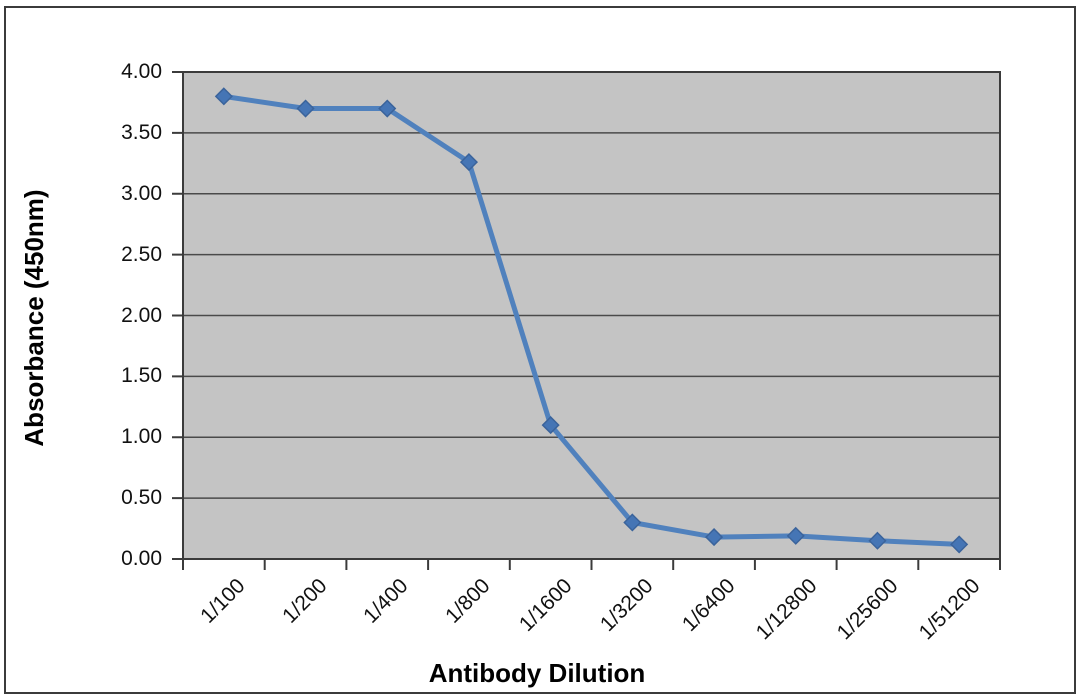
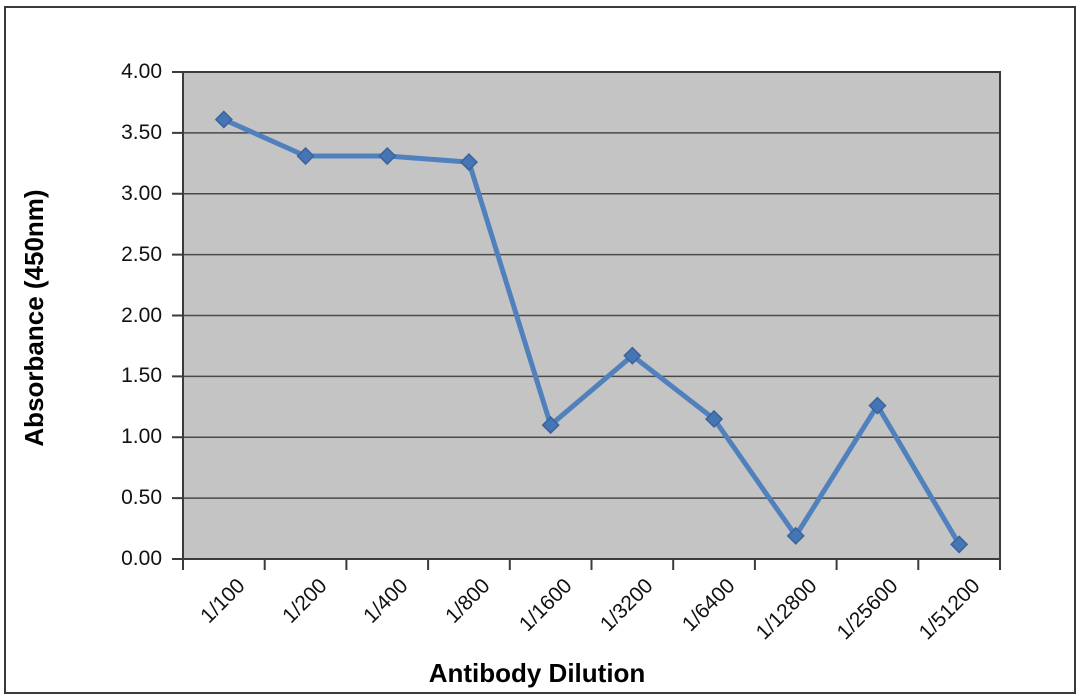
1/100: 3.80 -> 3.61
1/200: 3.70 -> 3.31
1/400: 3.70 -> 3.31
1/3200: 0.30 -> 1.67
1/6400: 0.18 -> 1.15
1/25600: 0.15 -> 1.26
